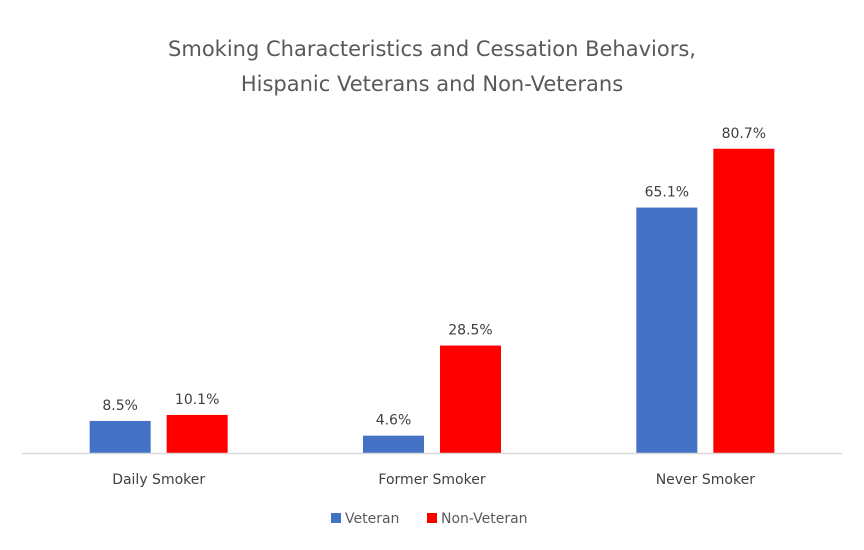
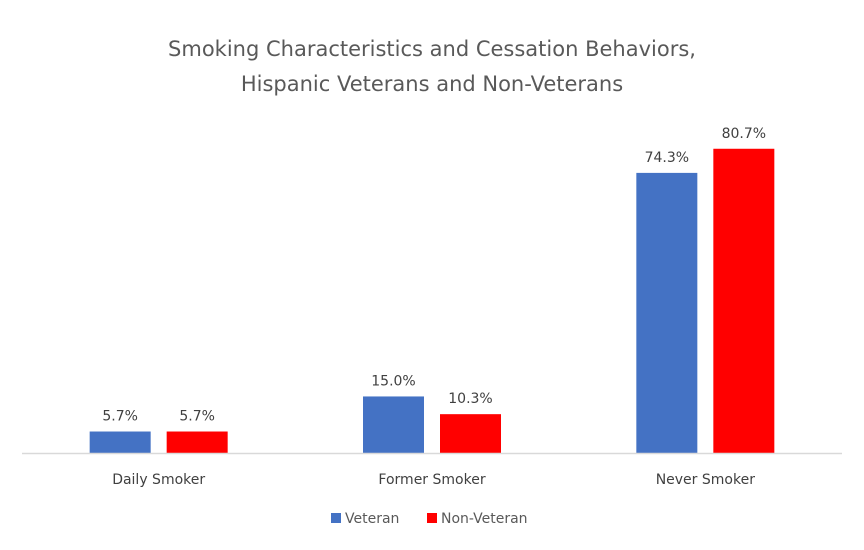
Veteran/Daily Smoker: 8.5% -> 5.7%
Non-Veteran/Daily Smoker: 10.1% -> 5.7%
Veteran/Former Smoker: 4.6% -> 15.0%
Non-Veteran/Former Smoker: 28.5% -> 10.3%
Veteran/Never Smoker: 65.1% -> 74.3%
